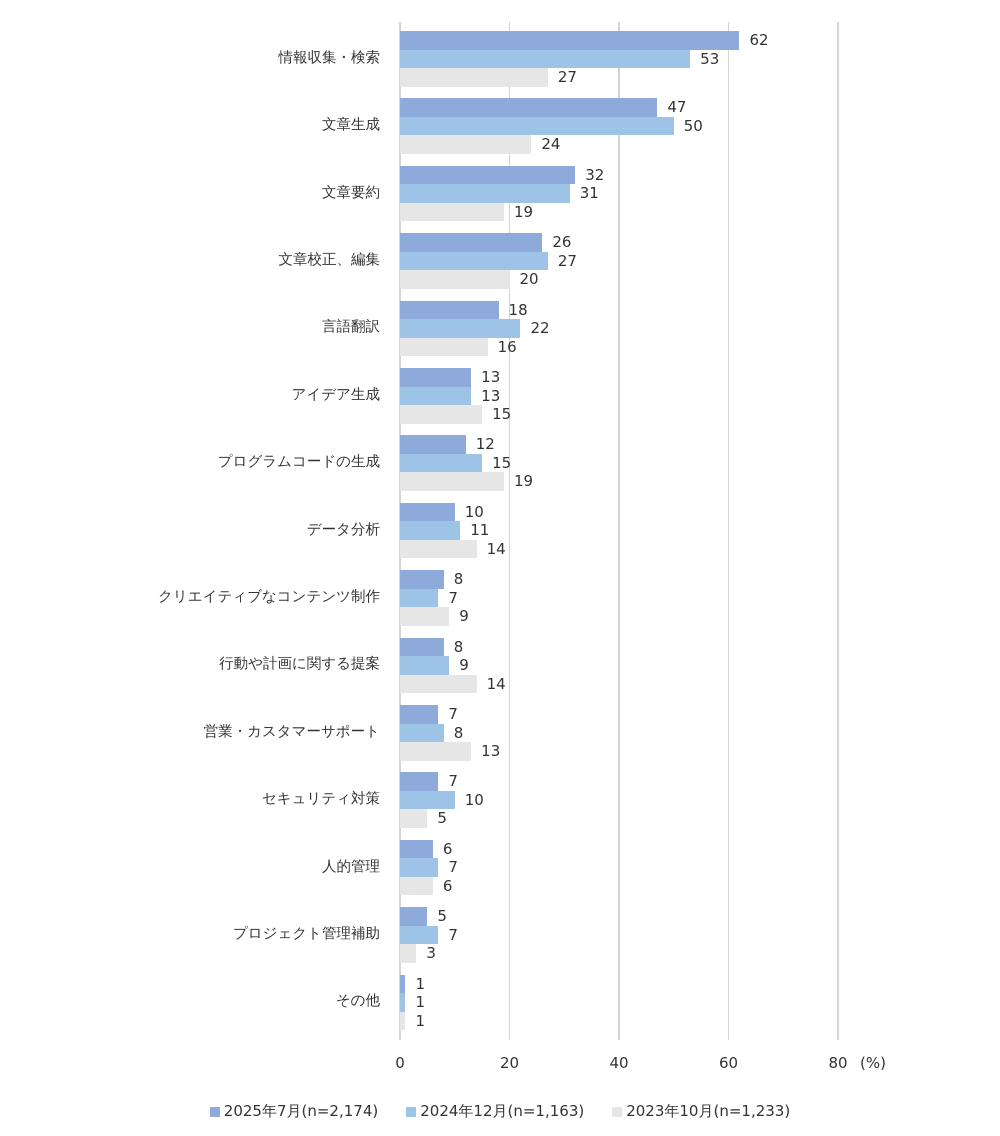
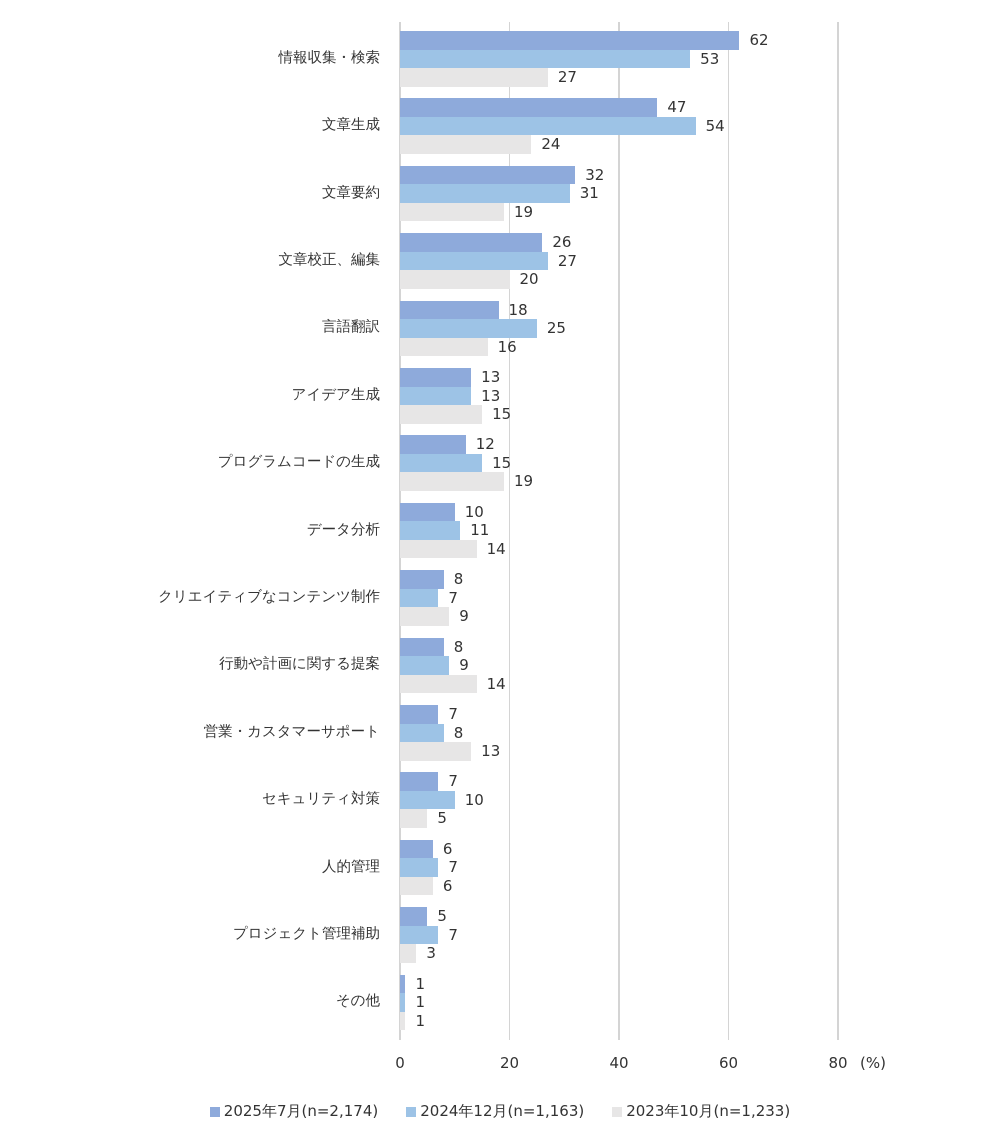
2024年12月(n=1,163)/文章生成: 50 -> 54
2024年12月(n=1,163)/言語翻訳: 22 -> 25
